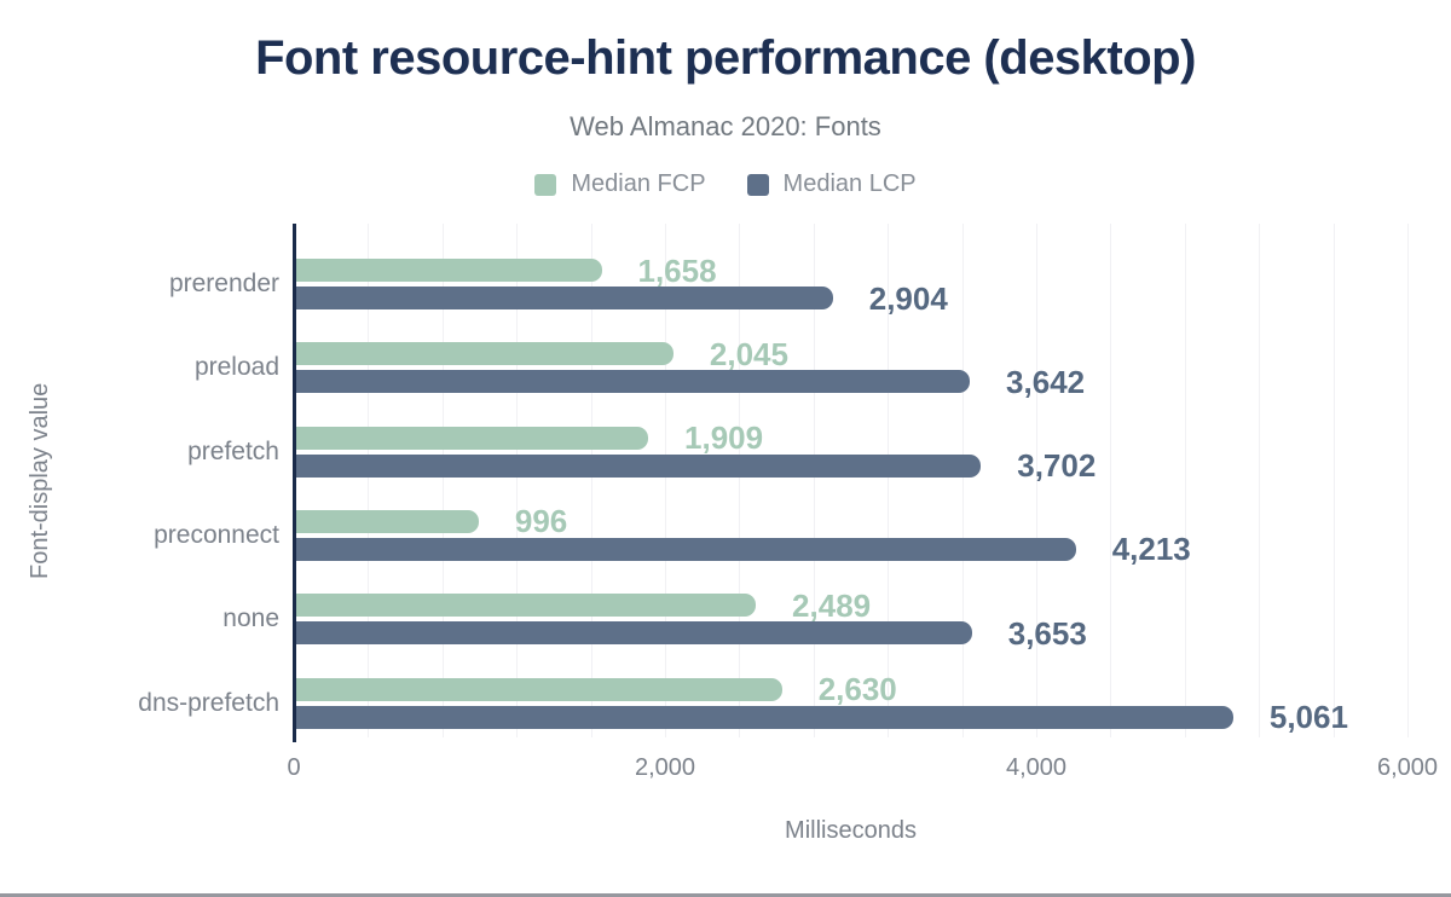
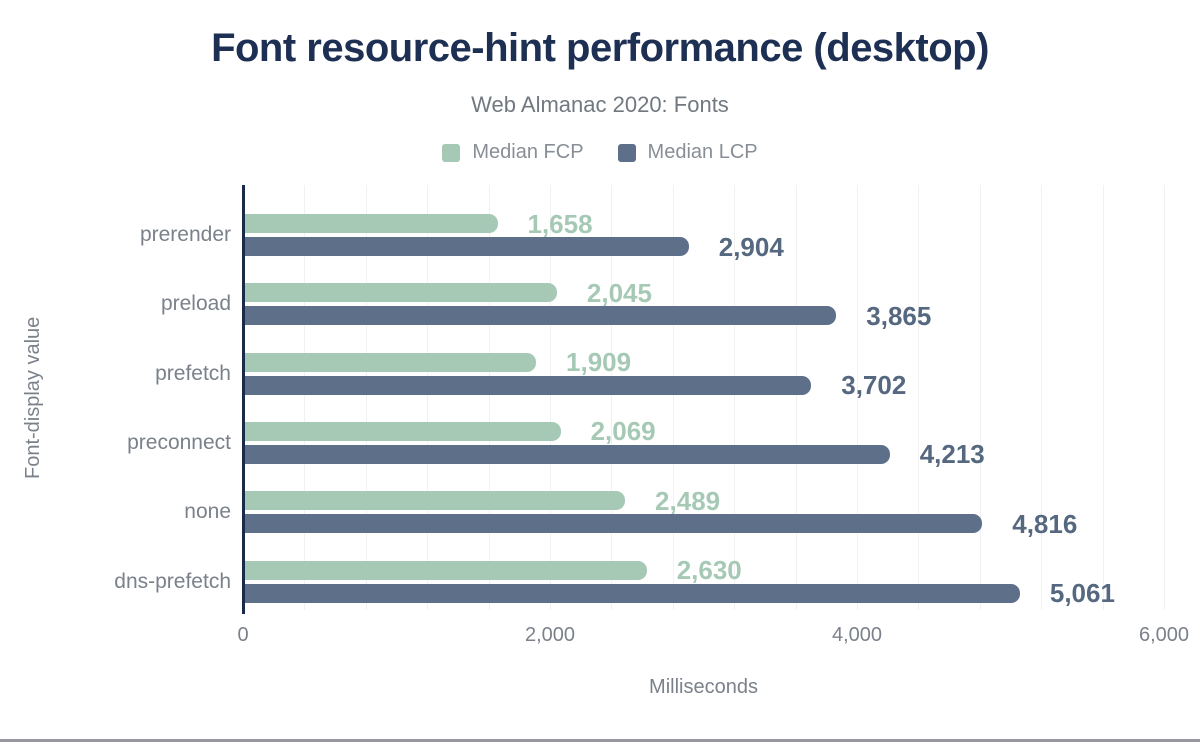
Median LCP/preload: 3,642 -> 3,865
Median FCP/preconnect: 996 -> 2,069
Median LCP/none: 3,653 -> 4,816
